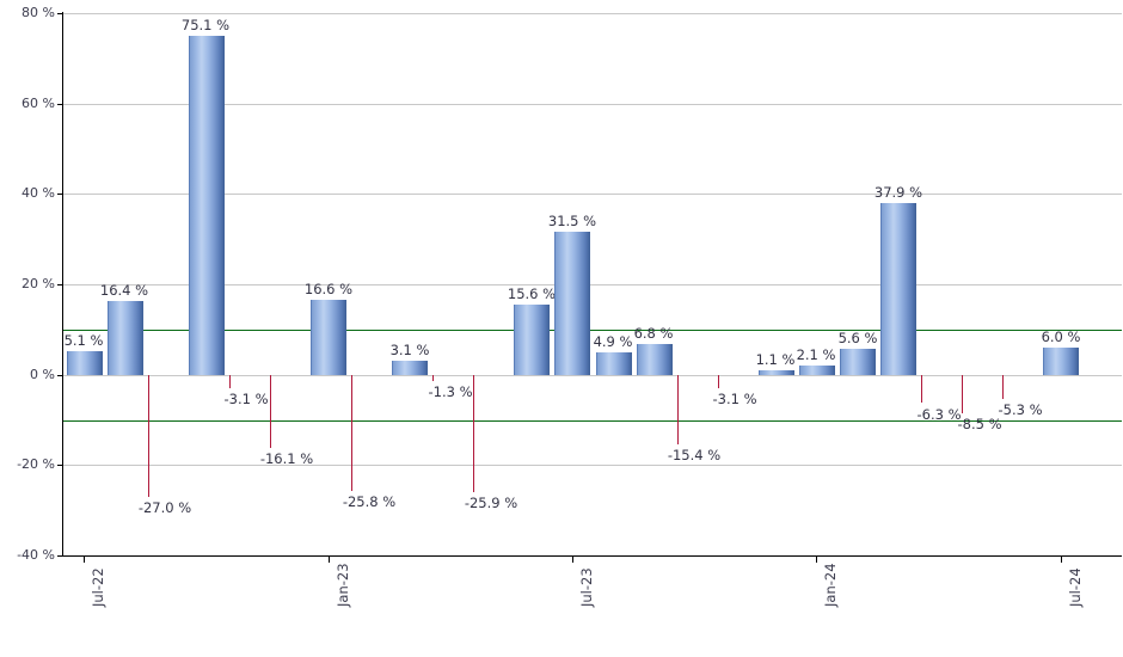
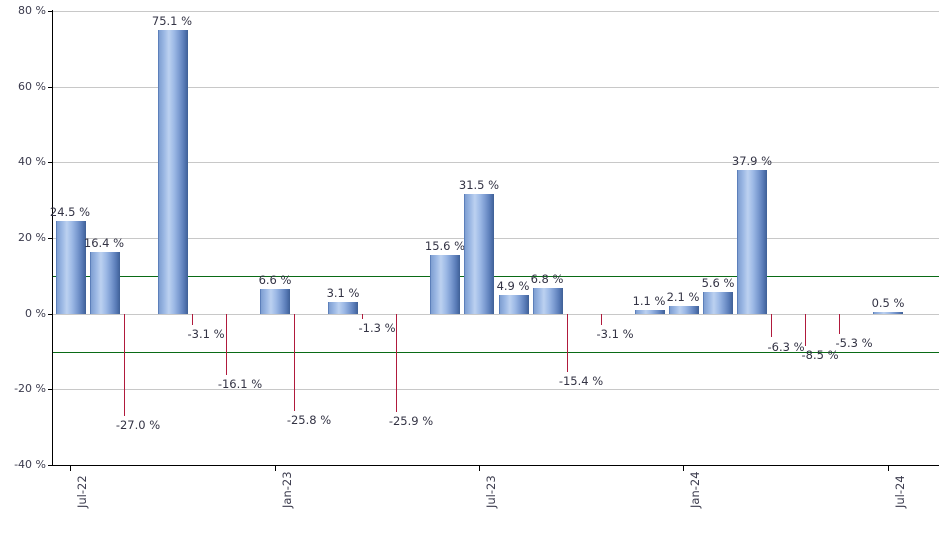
Jul-22: 5.1 -> 24.5
Jan-23: 16.6 -> 6.6
Jul-24: 6.0 -> 0.5
